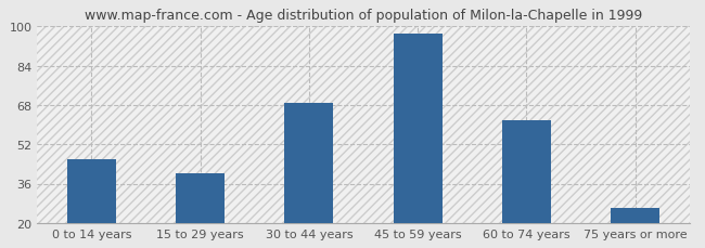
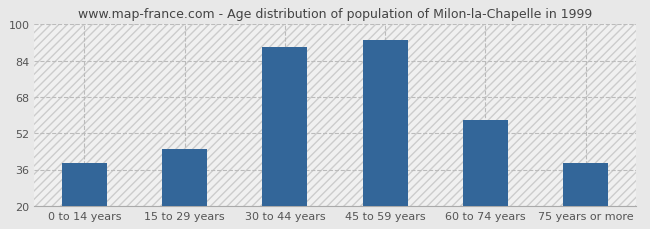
0 to 14 years: 46 -> 39
15 to 29 years: 40 -> 45
30 to 44 years: 69 -> 90
45 to 59 years: 97 -> 93
60 to 74 years: 62 -> 58
75 years or more: 26 -> 39
